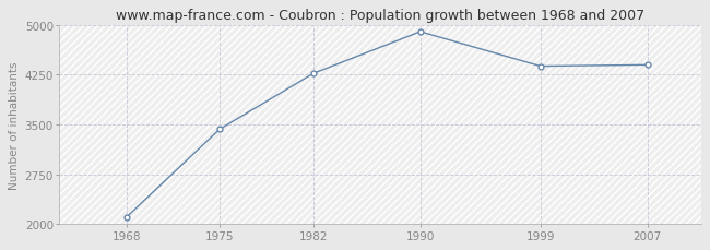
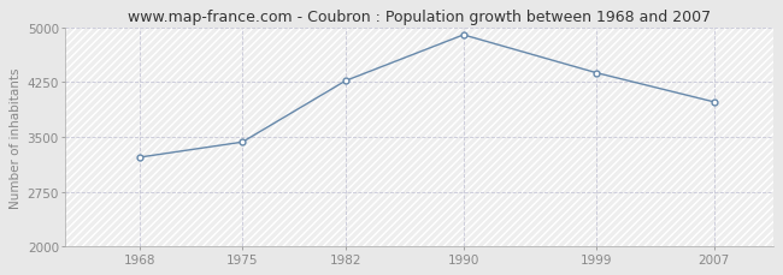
1968: 2100 -> 3220
2007: 4400 -> 3980
